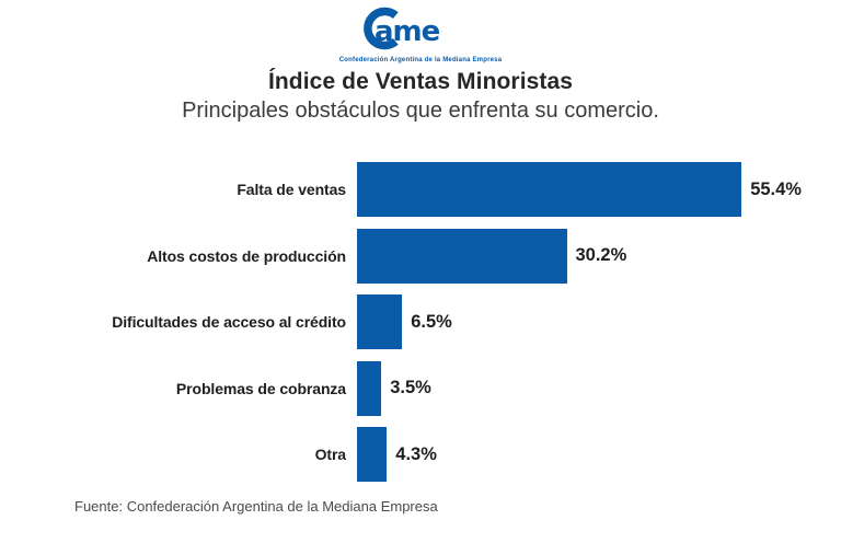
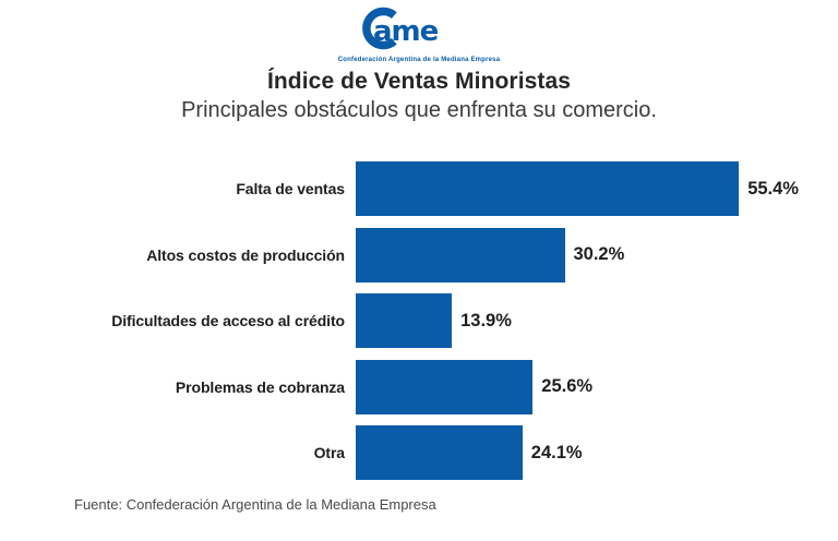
Dificultades de acceso al crédito: 6.5% -> 13.9%
Problemas de cobranza: 3.5% -> 25.6%
Otra: 4.3% -> 24.1%
